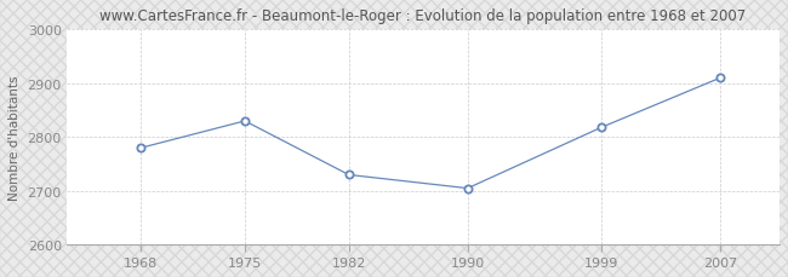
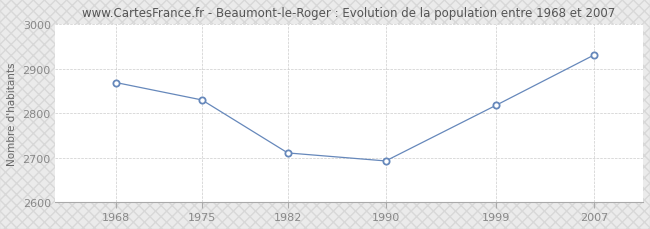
1968: 2780 -> 2869
1982: 2730 -> 2711
1990: 2705 -> 2693
2007: 2910 -> 2931
